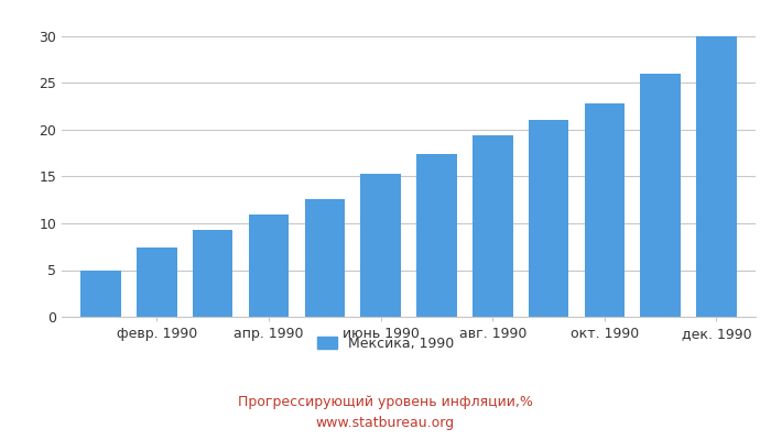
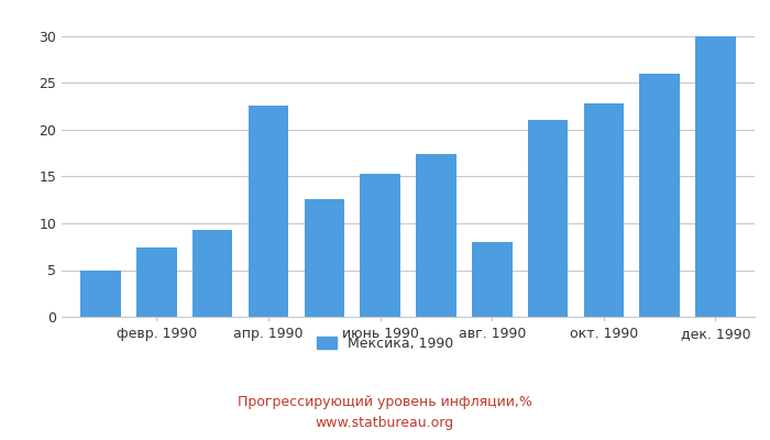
апр. 1990: 10.9 -> 22.6
авг. 1990: 19.4 -> 8.0
